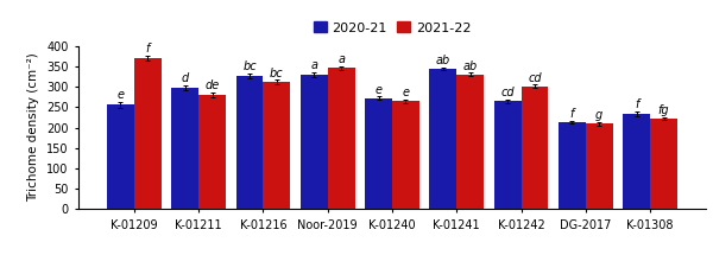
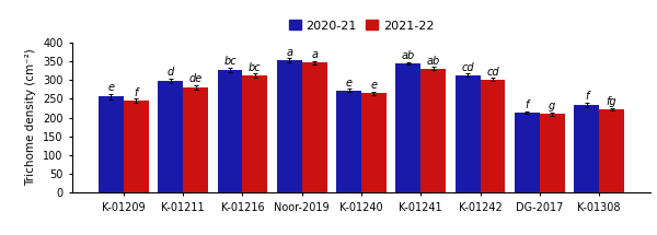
2021-22/K-01209: 370 -> 244
2020-21/Noor-2019: 330 -> 352
2020-21/K-01242: 265 -> 313
